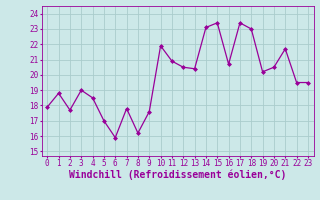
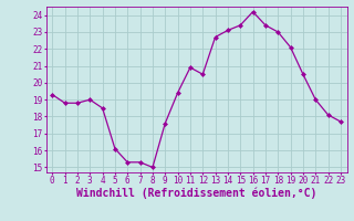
0: 17.9 -> 19.3
2: 17.7 -> 18.8
5: 17.0 -> 16.1
6: 15.9 -> 15.3
7: 17.8 -> 15.3
8: 16.2 -> 15.0
10: 21.9 -> 19.4
13: 20.4 -> 22.7
16: 20.7 -> 24.2
19: 20.2 -> 22.1
21: 21.7 -> 19.0
22: 19.5 -> 18.1
23: 19.5 -> 17.7
